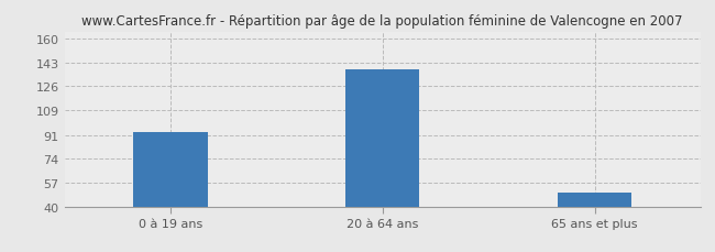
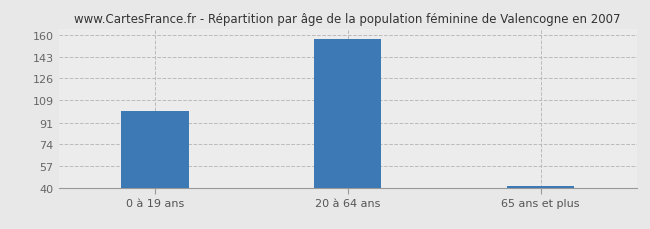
0 à 19 ans: 93 -> 100
20 à 64 ans: 138 -> 157
65 ans et plus: 50 -> 41
